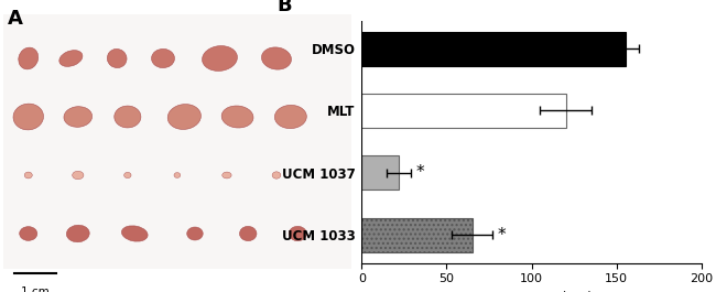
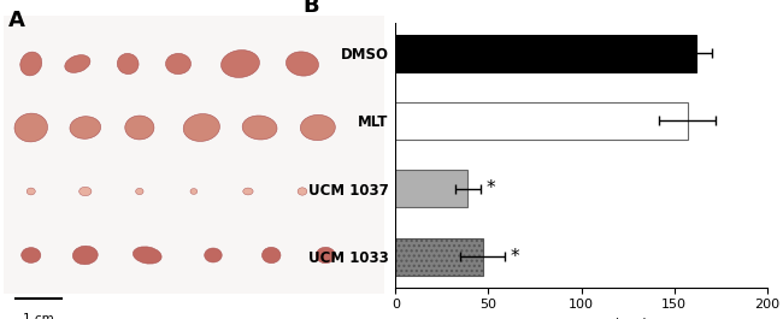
DMSO: 155 -> 162
MLT: 120 -> 157
UCM 1037: 22 -> 39
UCM 1033: 65 -> 47
